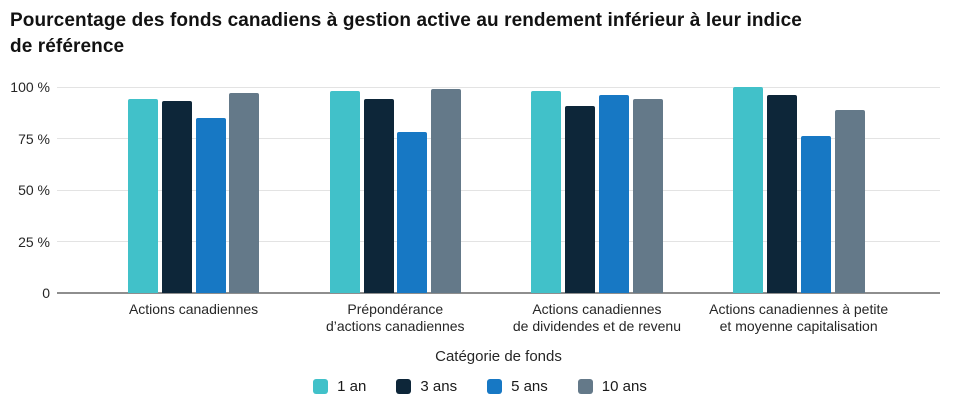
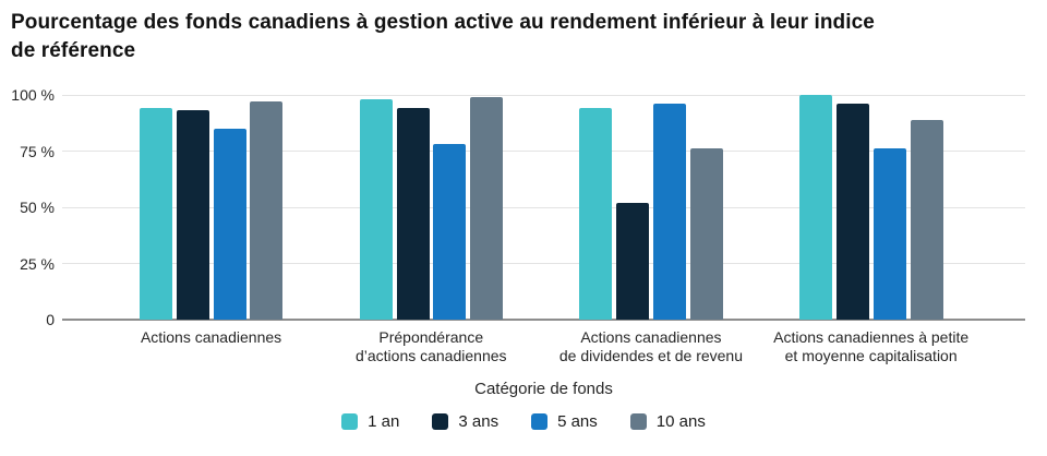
1 an/Actions canadiennes de dividendes et de revenu: 98% -> 94%
3 ans/Actions canadiennes de dividendes et de revenu: 91% -> 52%
10 ans/Actions canadiennes de dividendes et de revenu: 94% -> 76%
